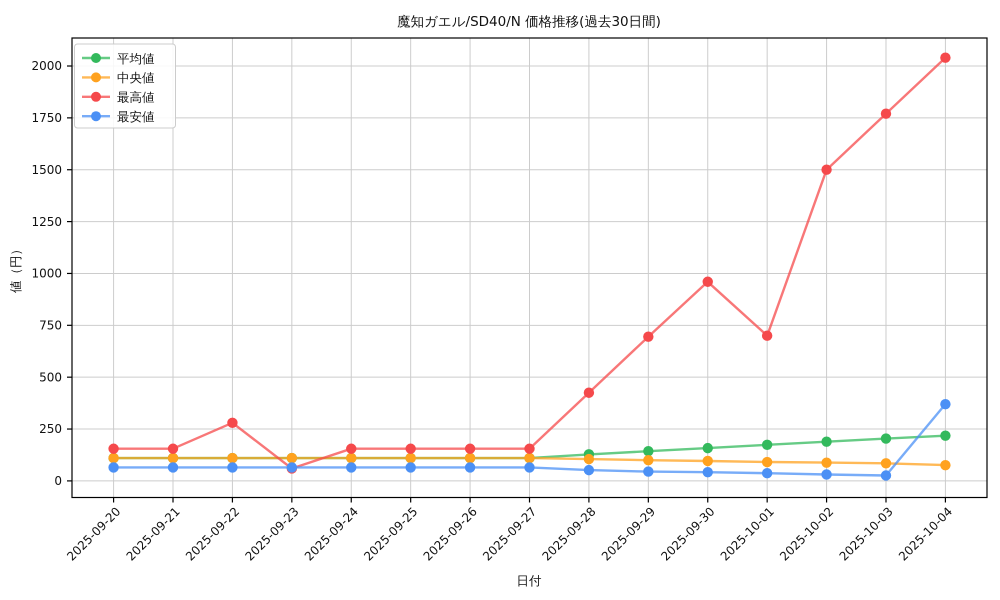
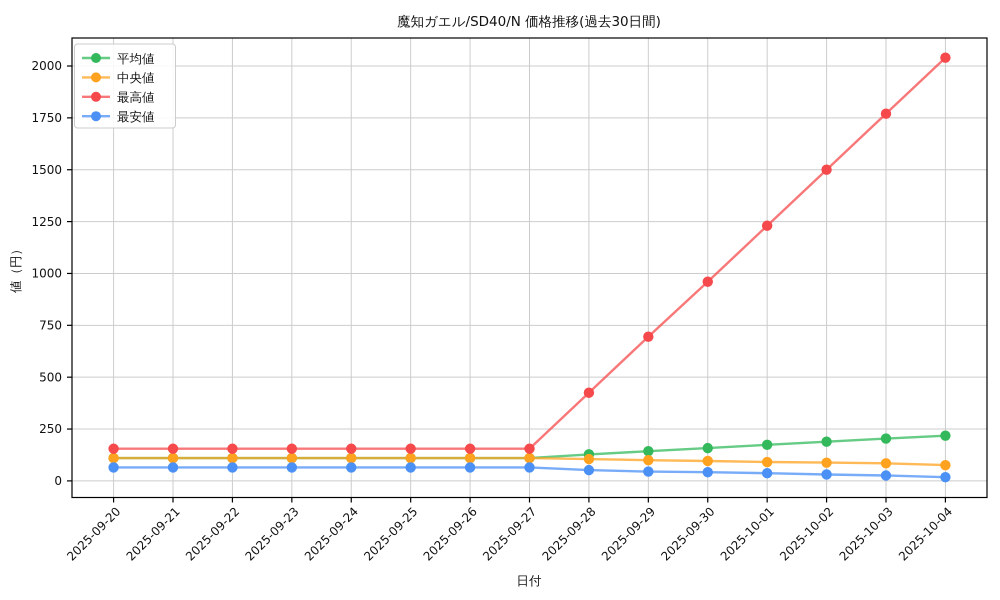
最高値/2025-09-22: 280 -> 160
最高値/2025-09-23: 60 -> 160
最高値/2025-10-01: 700 -> 1230
最安値/2025-10-04: 370 -> 20
